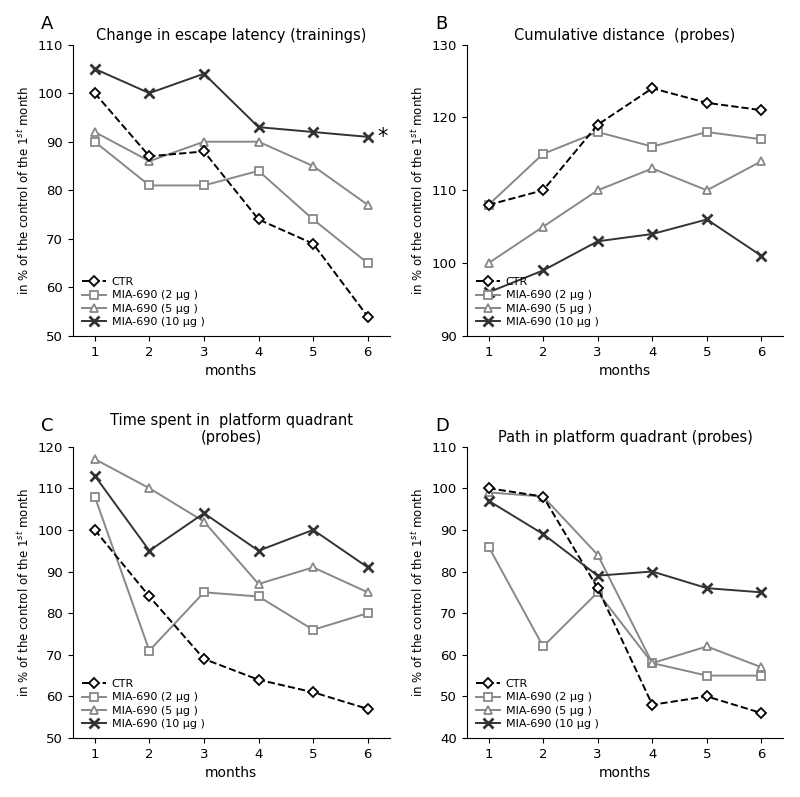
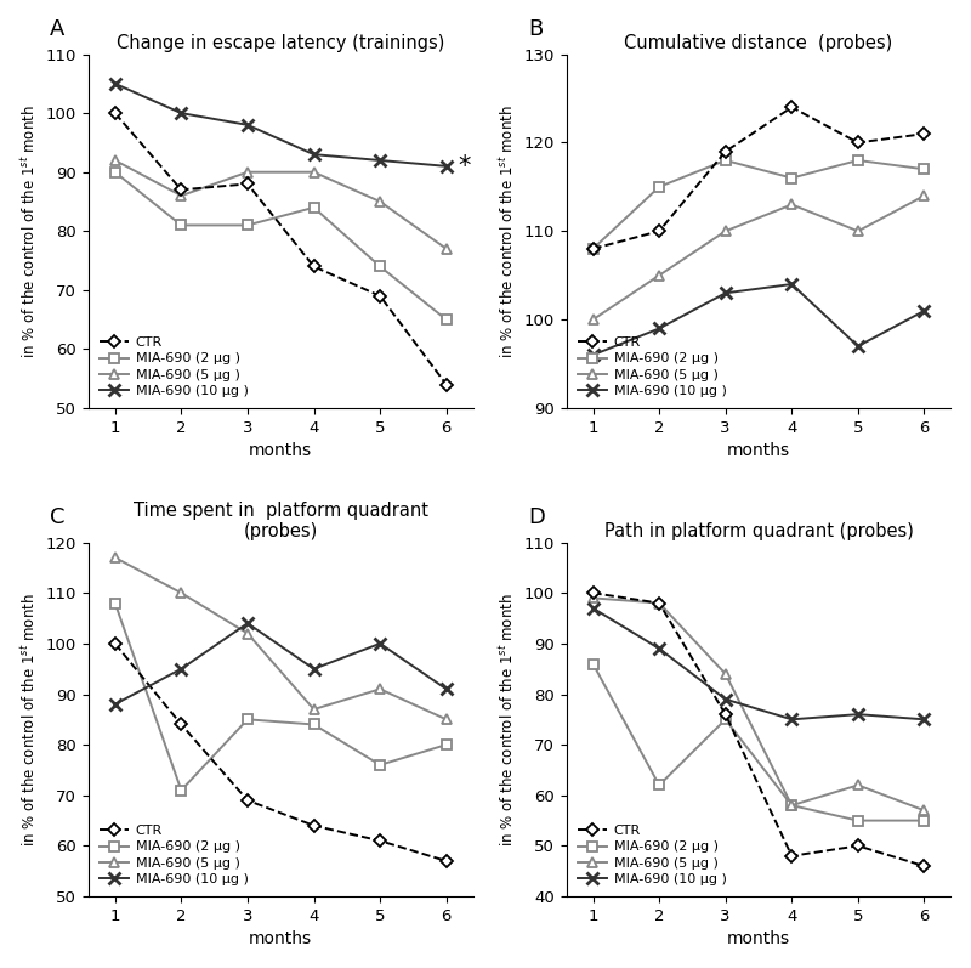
Change in escape latency (trainings)/MIA-690 (10 μg )/3: 104 -> 98
Cumulative distance (probes)/CTR/5: 122 -> 120
Cumulative distance (probes)/MIA-690 (10 μg )/5: 106 -> 97
Time spent in platform quadrant (probes)/MIA-690 (10 μg )/1: 113 -> 88
Path in platform quadrant (probes)/MIA-690 (10 μg )/4: 80 -> 75
